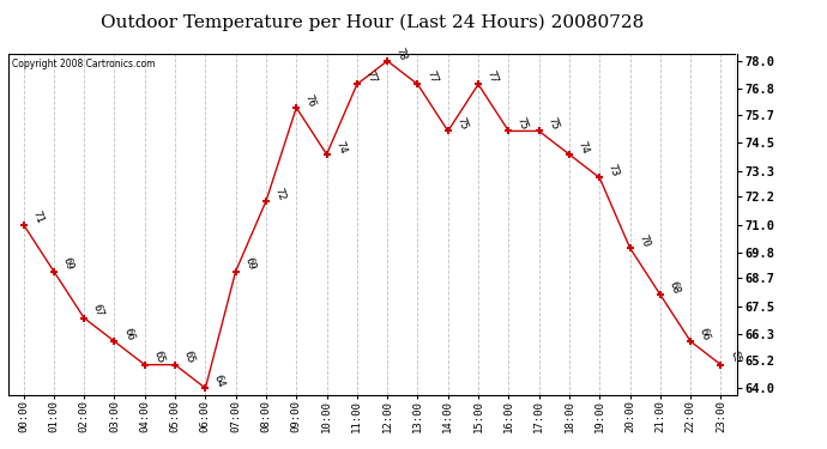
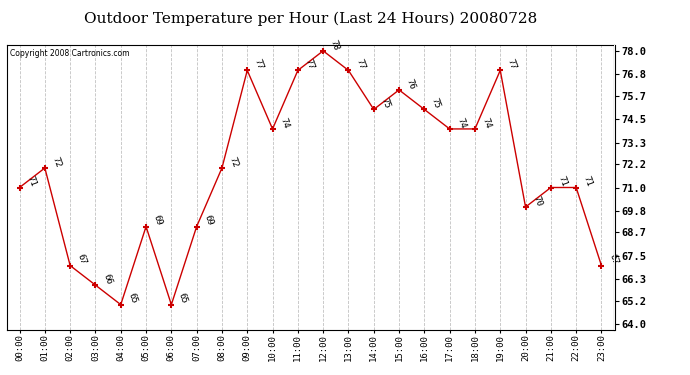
01:00: 69 -> 72
05:00: 65 -> 69
06:00: 64 -> 65
09:00: 76 -> 77
15:00: 77 -> 76
17:00: 75 -> 74
19:00: 73 -> 77
21:00: 68 -> 71
22:00: 66 -> 71
23:00: 65 -> 67
